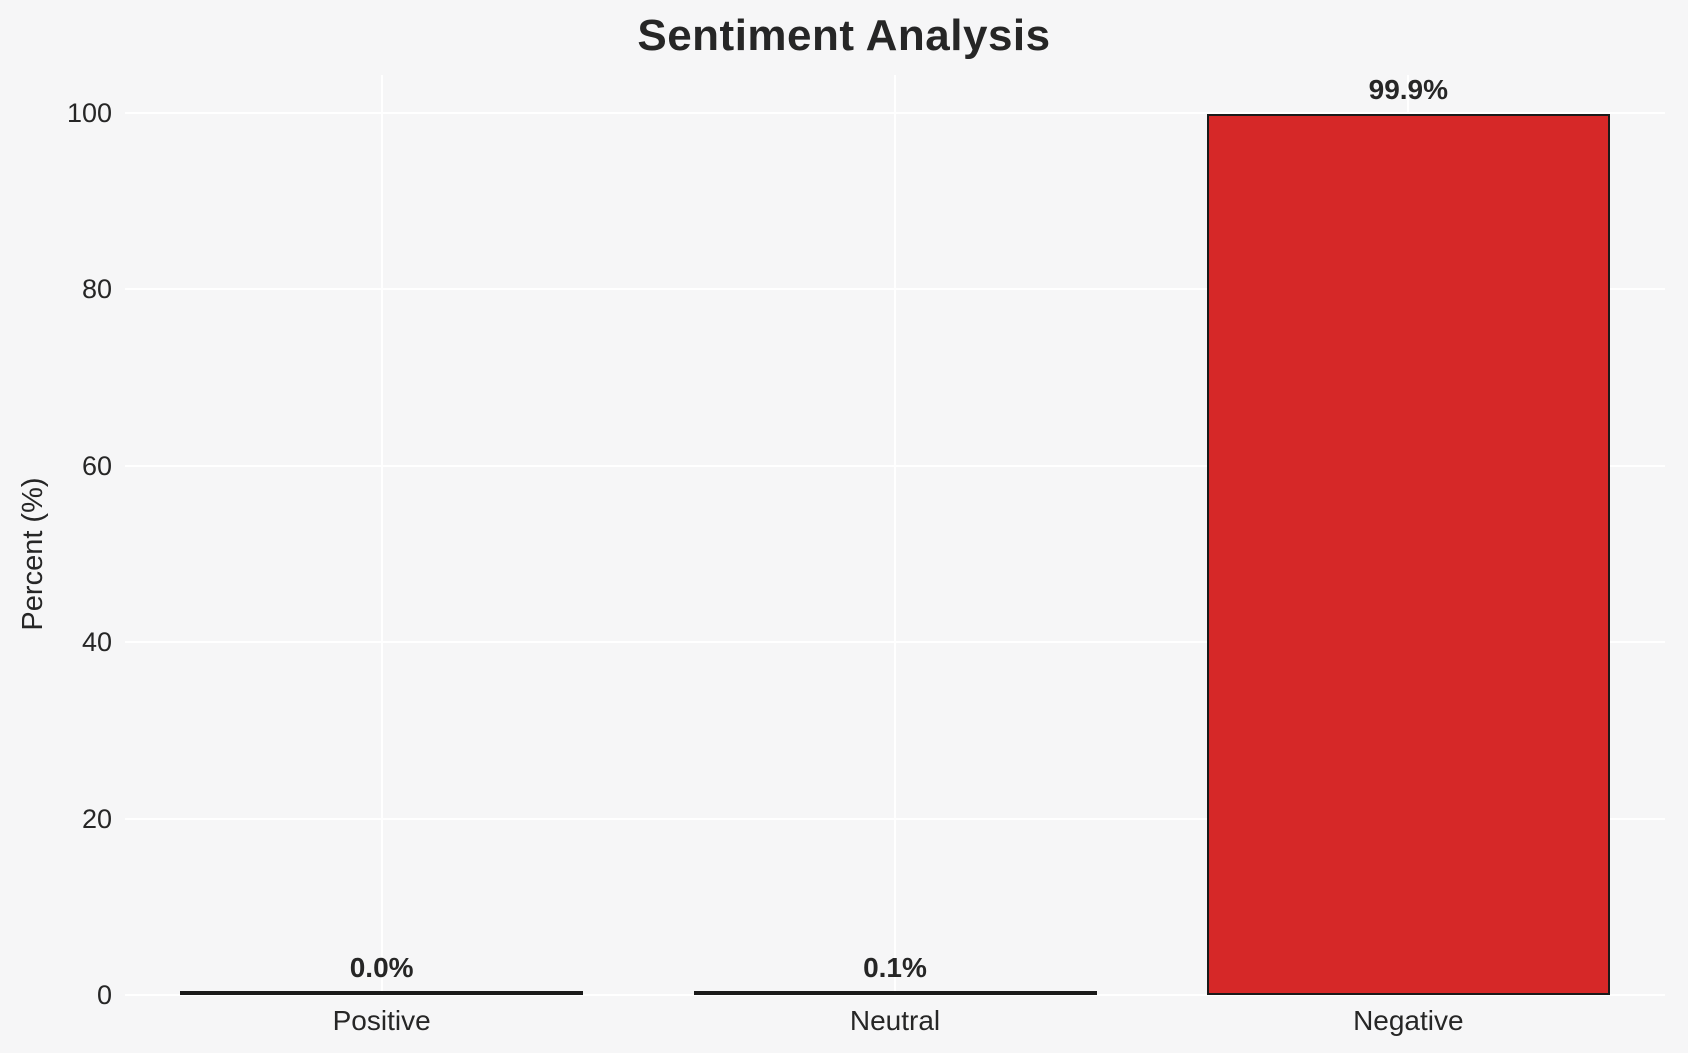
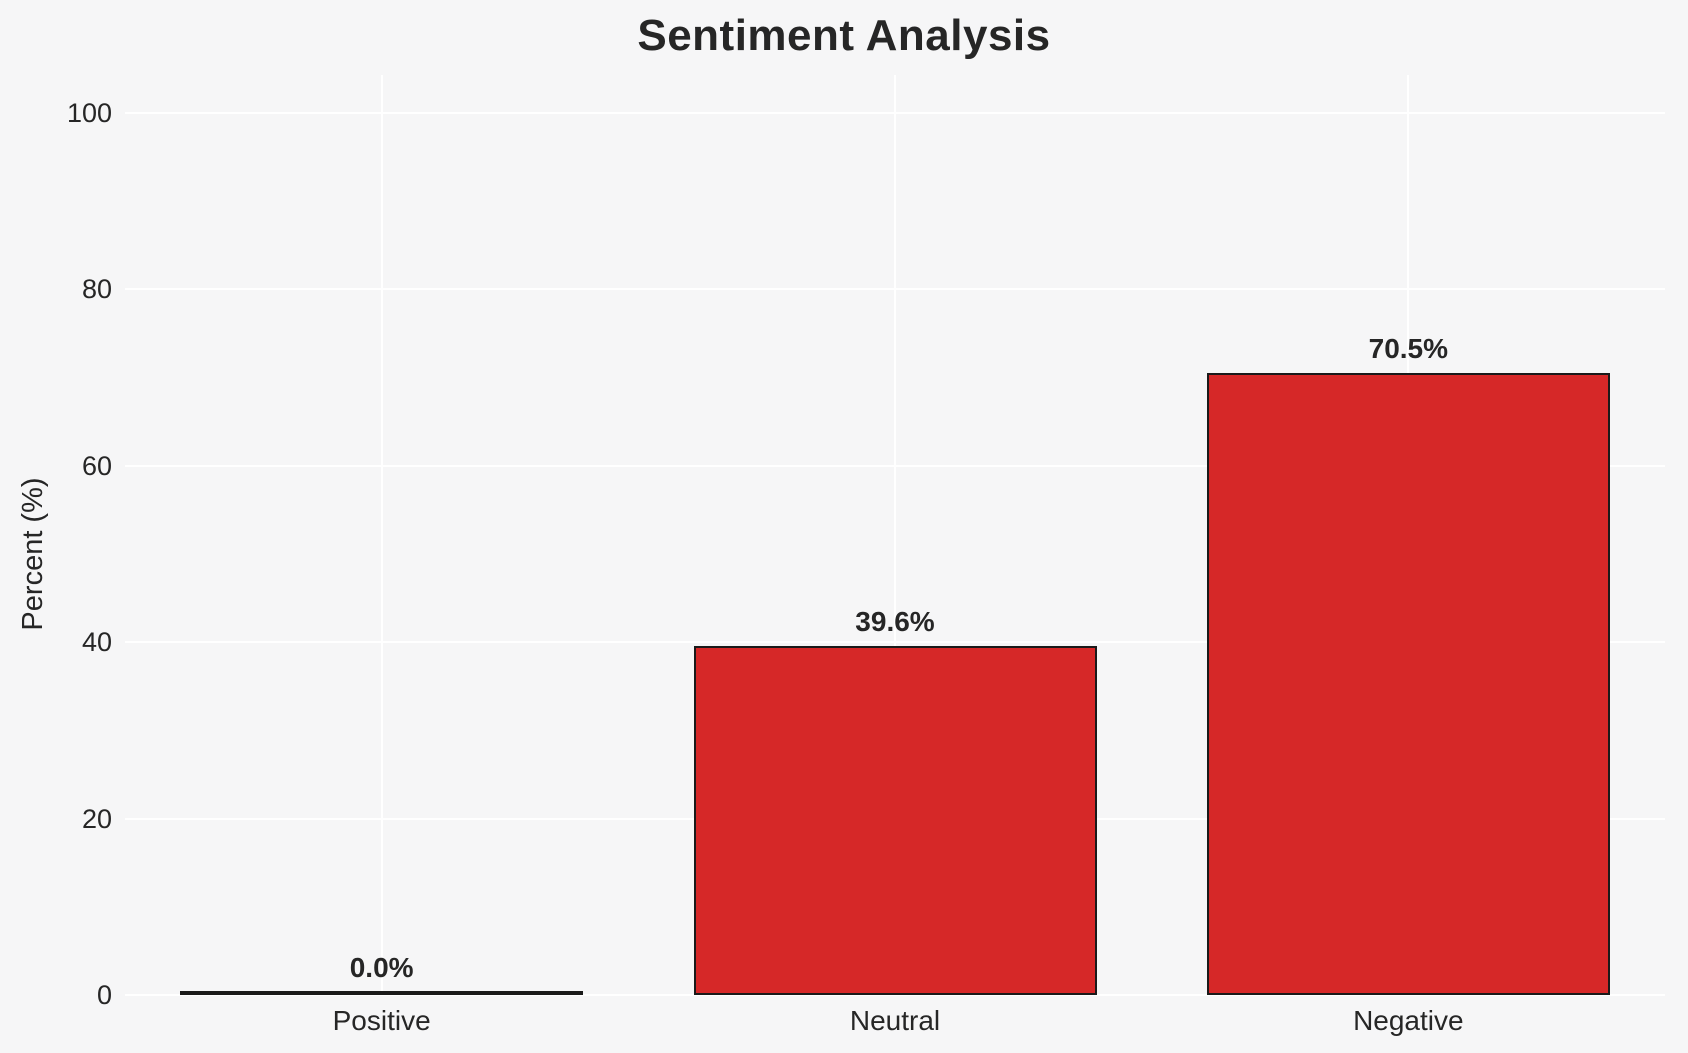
Neutral: 0.1% -> 39.6%
Negative: 99.9% -> 70.5%
